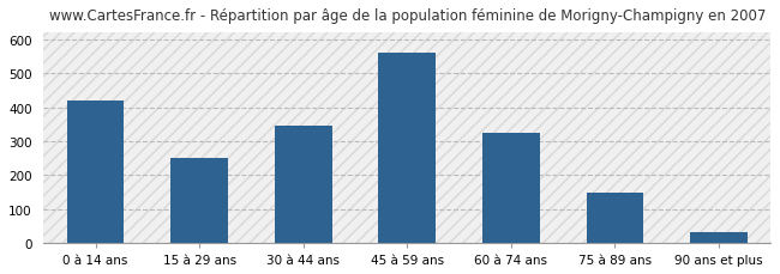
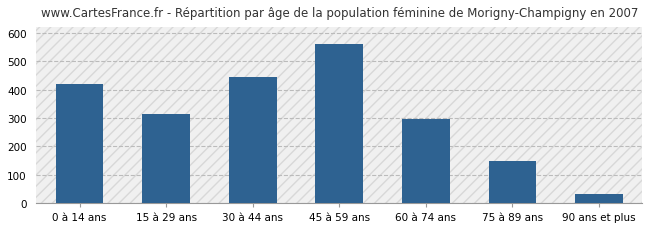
15 à 29 ans: 250 -> 315
30 à 44 ans: 345 -> 445
60 à 74 ans: 325 -> 298
